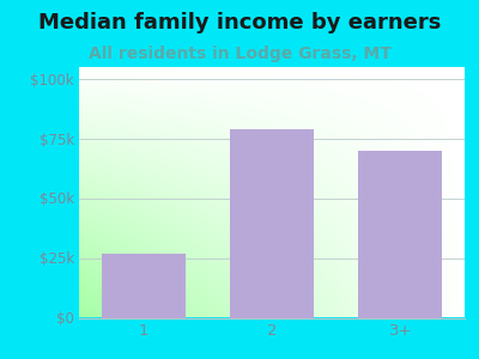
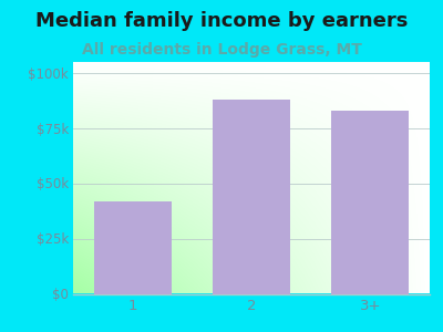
1: $27k -> $42k
2: $79k -> $88k
3+: $70k -> $83k
